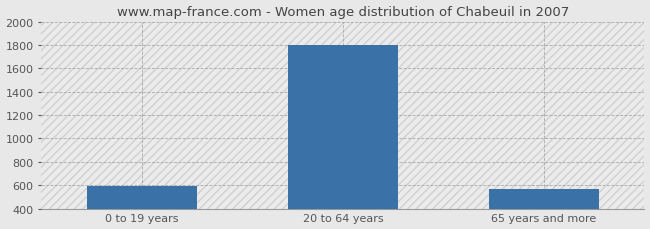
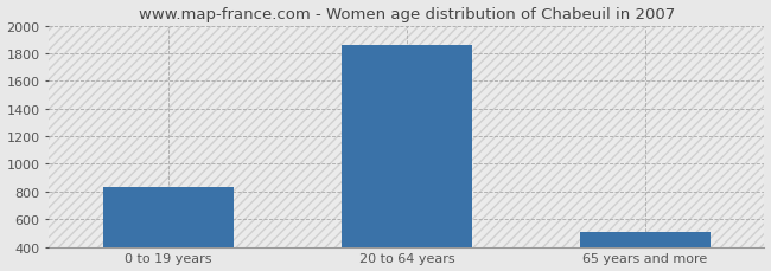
0 to 19 years: 590 -> 830
20 to 64 years: 1800 -> 1860
65 years and more: 570 -> 510
